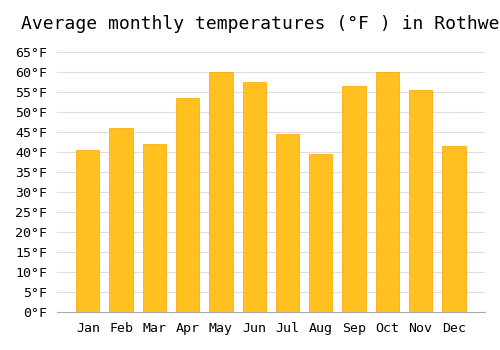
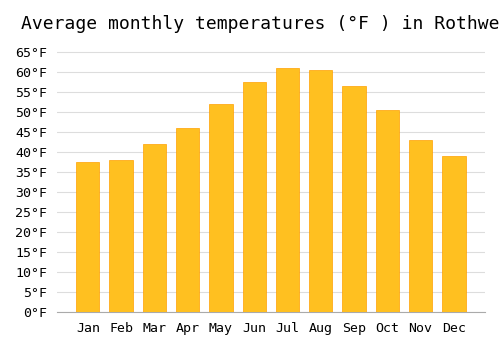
Jan: 40.5°F -> 37.5°F
Feb: 46.0°F -> 38.0°F
Apr: 53.5°F -> 46.0°F
May: 60.0°F -> 52.0°F
Jul: 44.5°F -> 61.0°F
Aug: 39.5°F -> 60.5°F
Oct: 60.0°F -> 50.5°F
Nov: 55.5°F -> 43.0°F
Dec: 41.5°F -> 39.0°F
